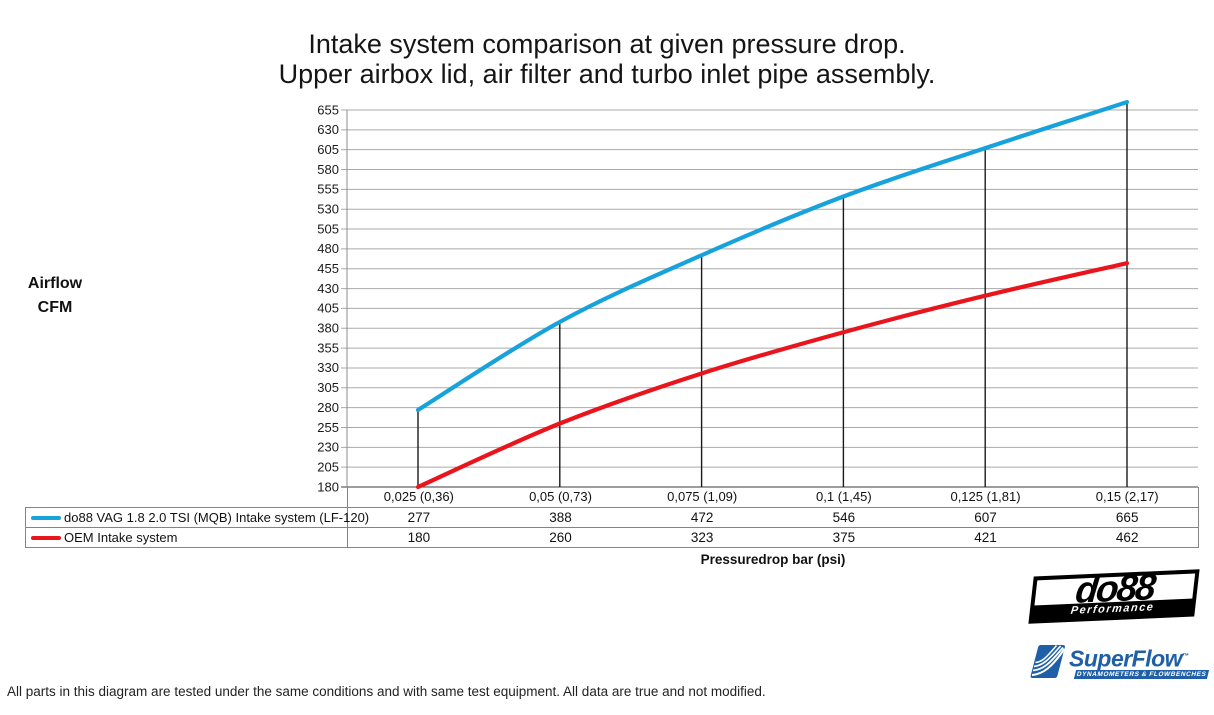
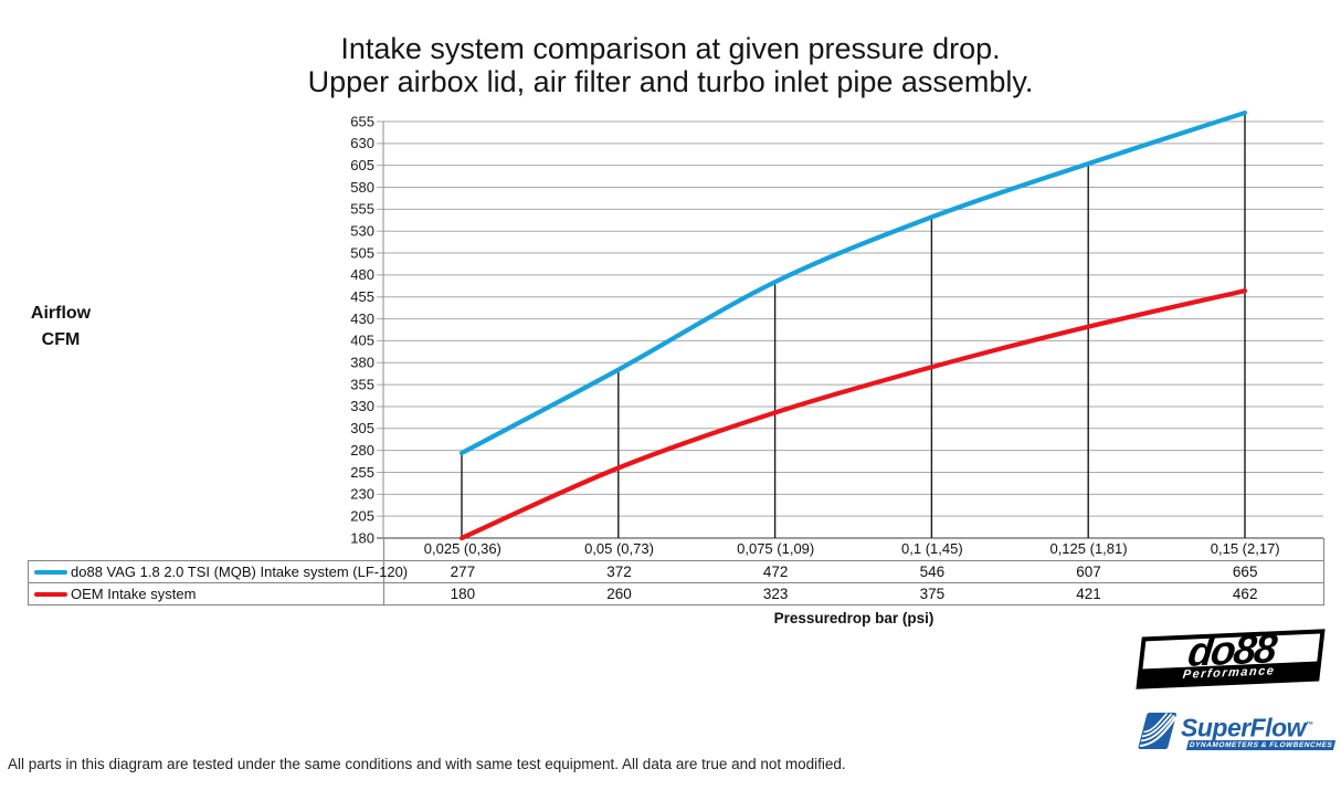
do88 VAG 1.8 2.0 TSI (MQB) Intake system (LF-120)/0,05 (0,73): 388 -> 372
